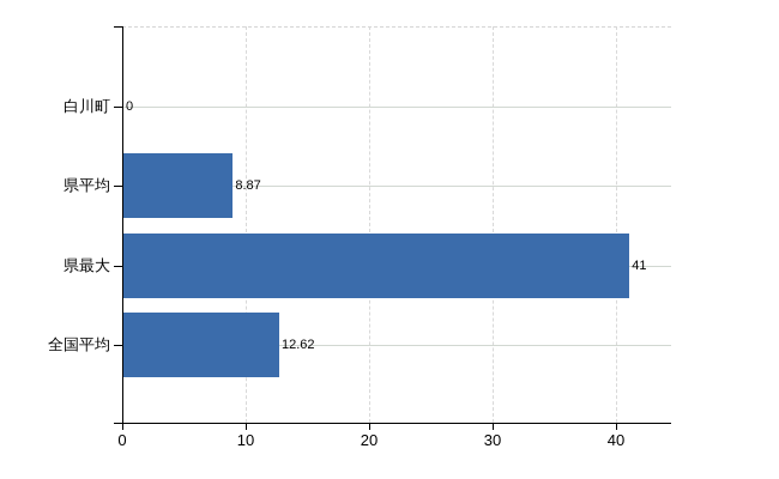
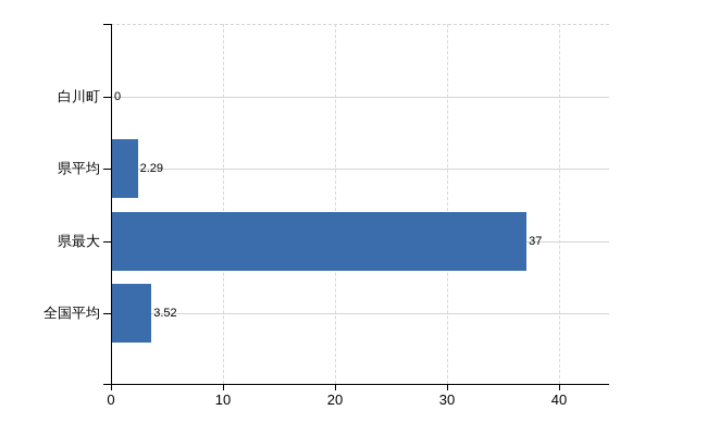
県平均: 8.87 -> 2.29
県最大: 41 -> 37
全国平均: 12.62 -> 3.52
